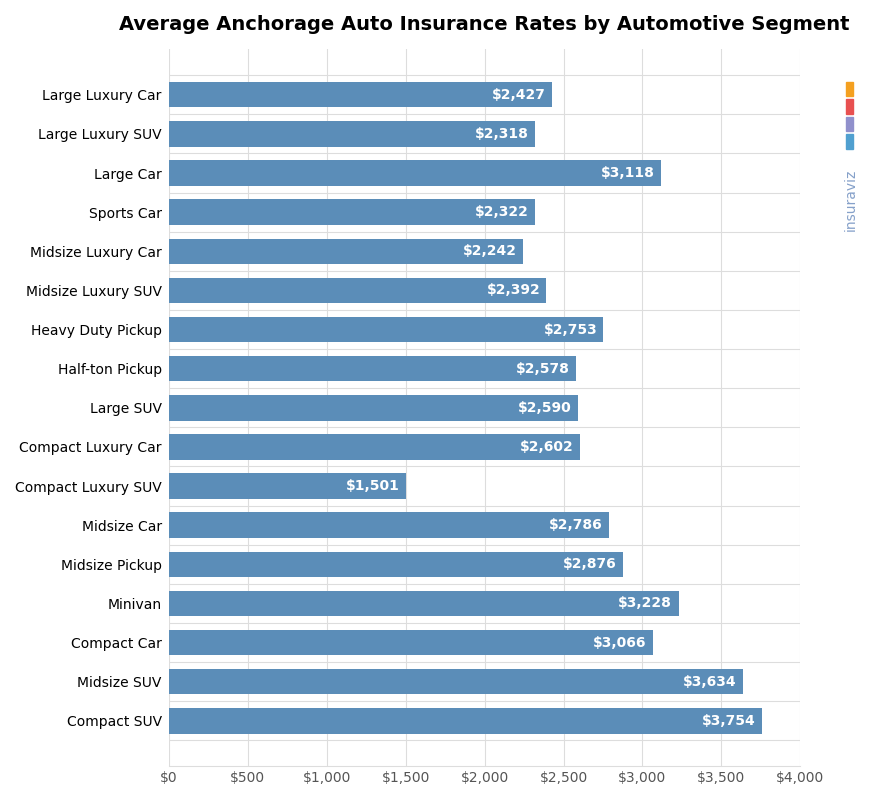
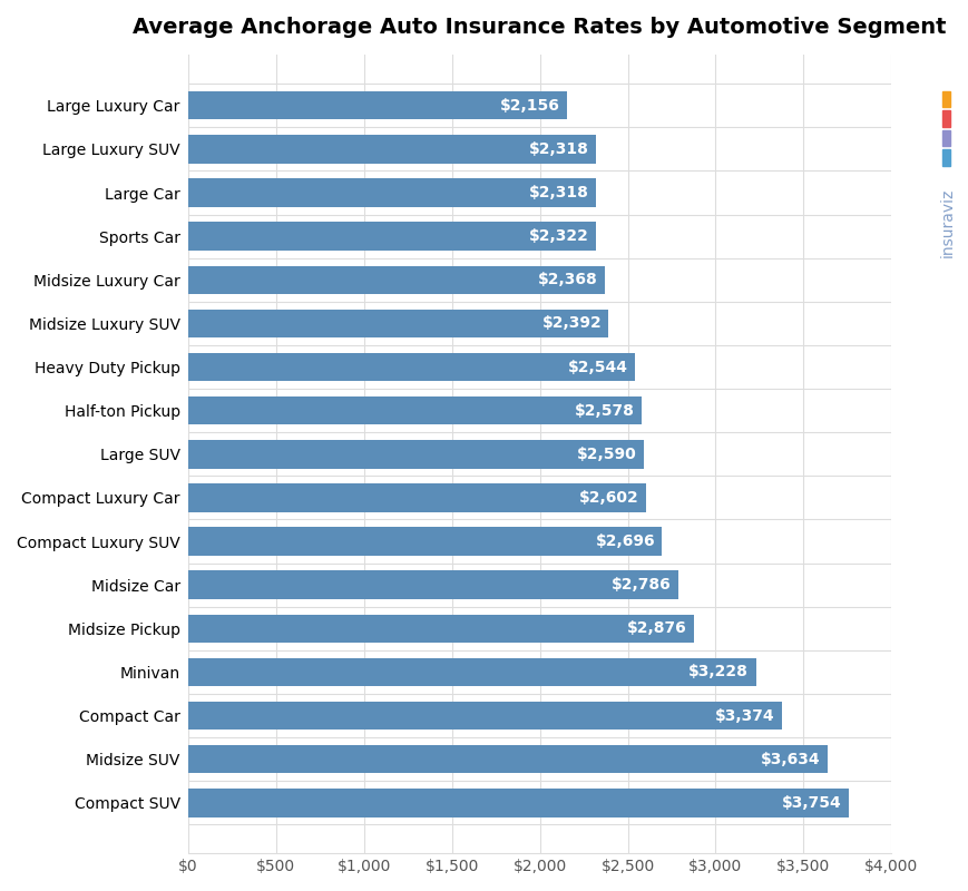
Large Luxury Car: $2,427 -> $2,156
Large Car: $3,118 -> $2,318
Midsize Luxury Car: $2,242 -> $2,368
Heavy Duty Pickup: $2,753 -> $2,544
Compact Luxury SUV: $1,501 -> $2,696
Compact Car: $3,066 -> $3,374
